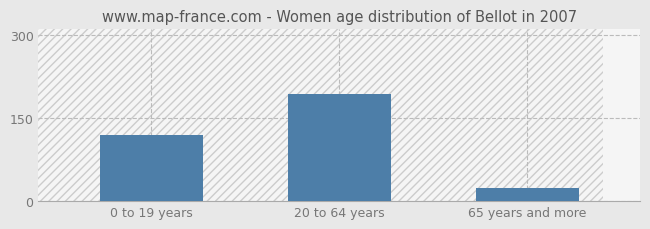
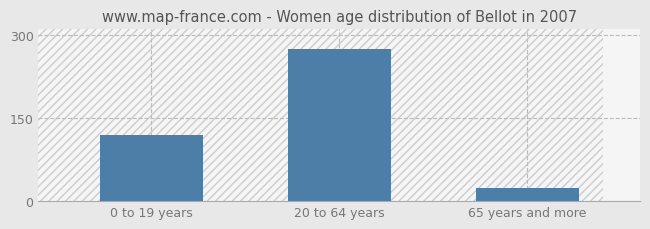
20 to 64 years: 194 -> 275
